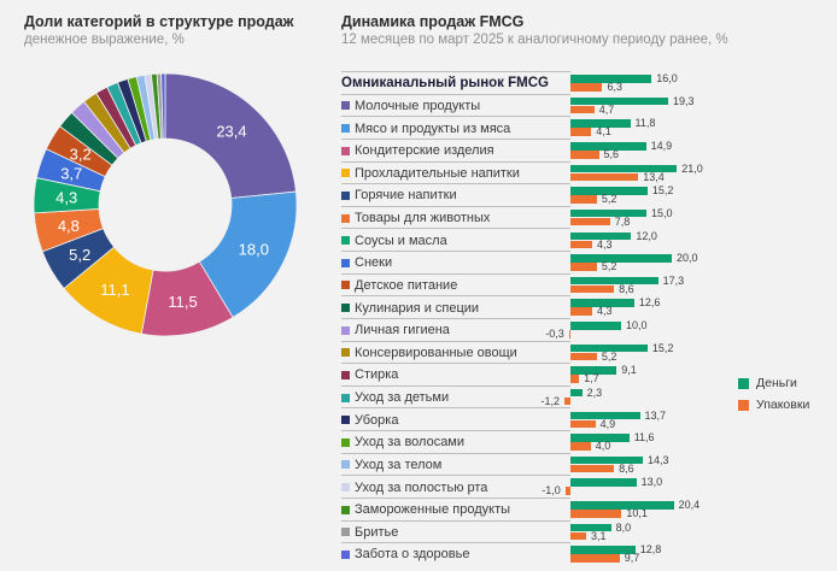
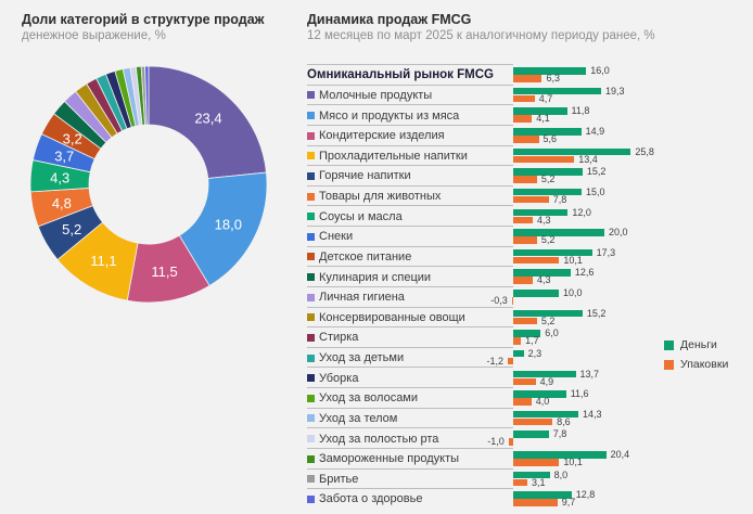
Динамика продаж FMCG/Деньги/Прохладительные напитки: 21,0 -> 25,8
Динамика продаж FMCG/Упаковки/Детское питание: 8,6 -> 10,1
Динамика продаж FMCG/Деньги/Стирка: 9,1 -> 6,0
Динамика продаж FMCG/Деньги/Уход за полостью рта: 13,0 -> 7,8
